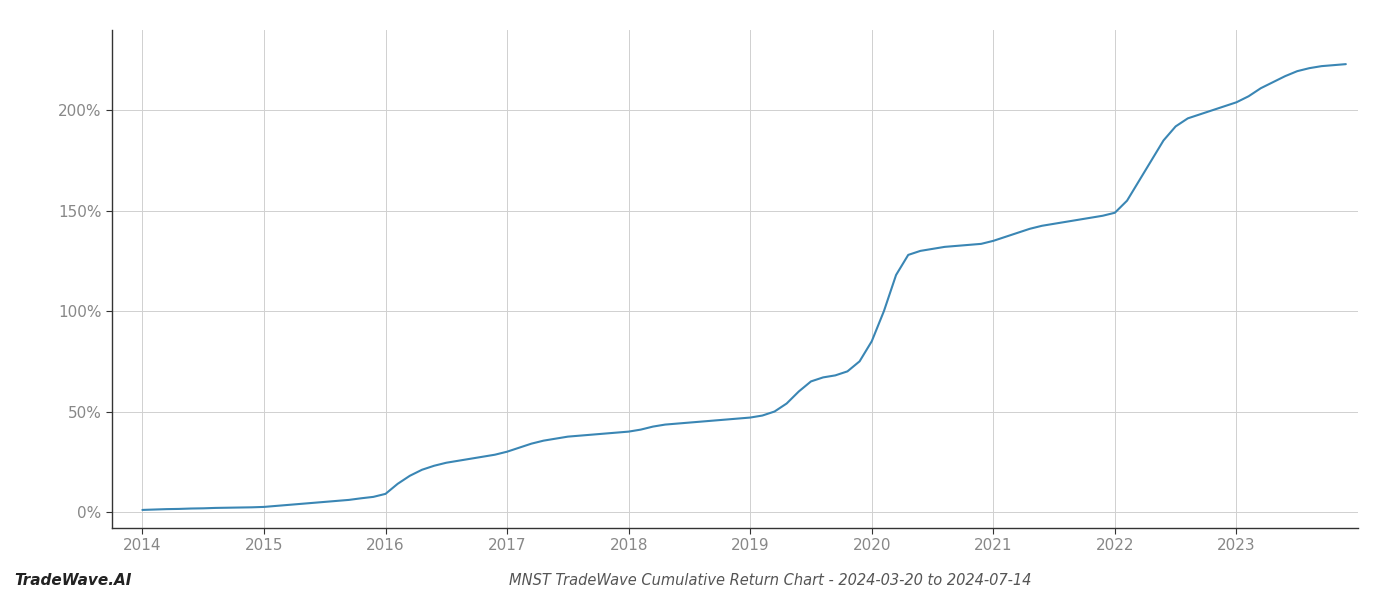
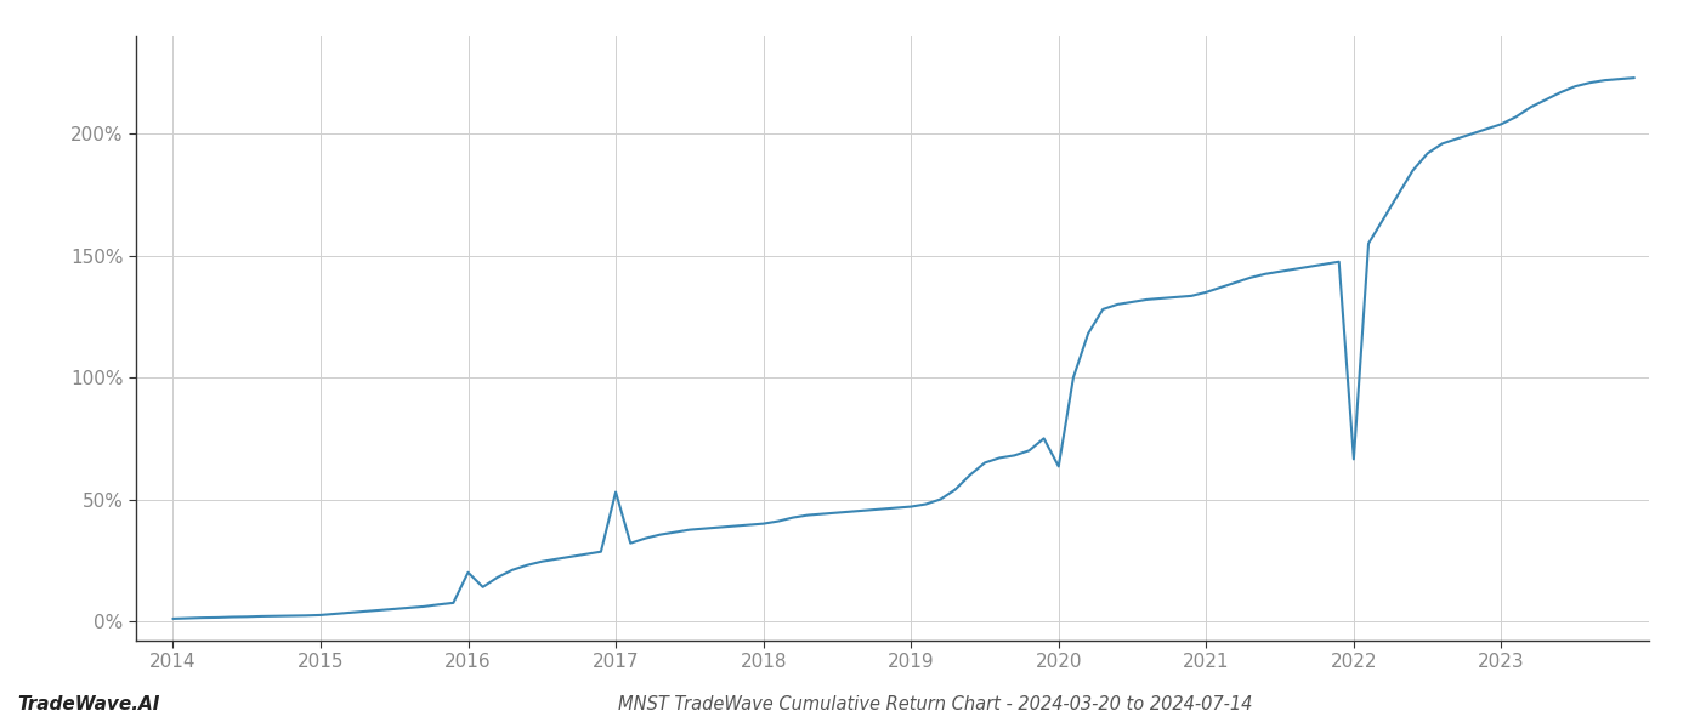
2016: 9.0% -> 20.0%
2017: 30.0% -> 53.0%
2020: 85.0% -> 63.5%
2022: 149.0% -> 66.5%
